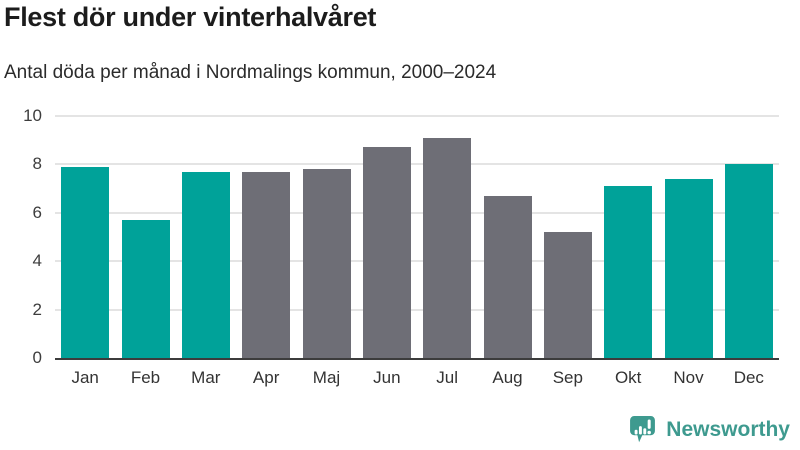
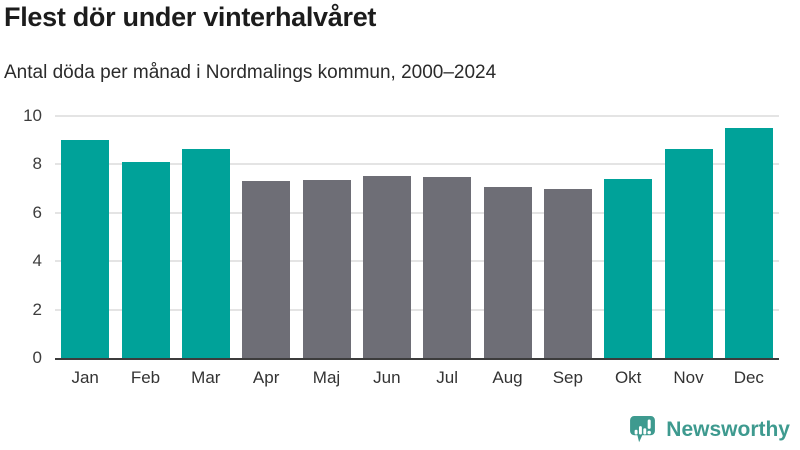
Jan: 7.9 -> 9.0
Feb: 5.7 -> 8.1
Mar: 7.7 -> 8.6
Apr: 7.7 -> 7.3
Maj: 7.8 -> 7.4
Jun: 8.7 -> 7.5
Jul: 9.1 -> 7.5
Aug: 6.7 -> 7.1
Sep: 5.2 -> 7.0
Okt: 7.1 -> 7.4
Nov: 7.4 -> 8.6
Dec: 8.0 -> 9.5
